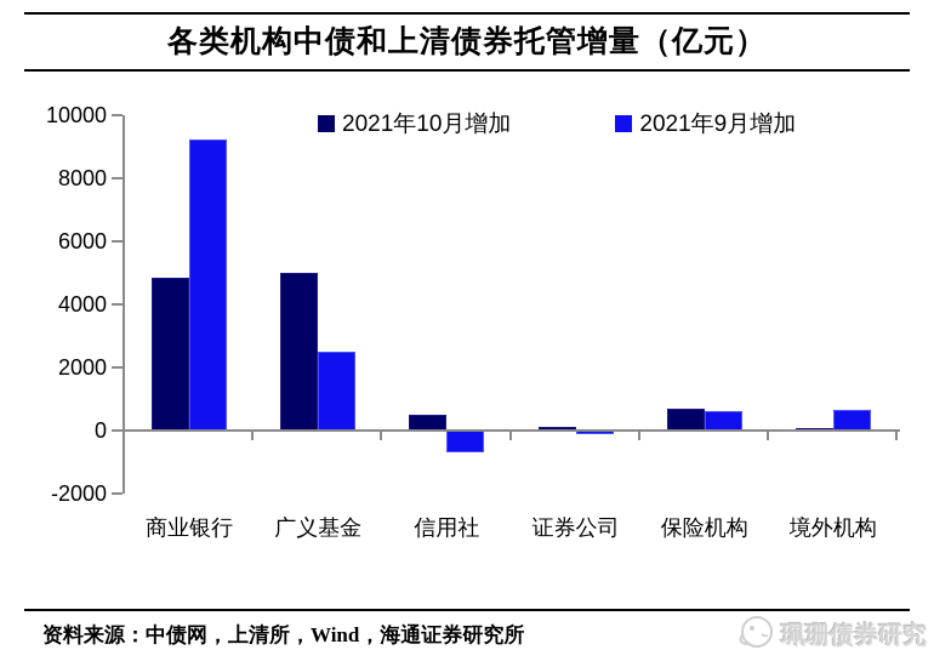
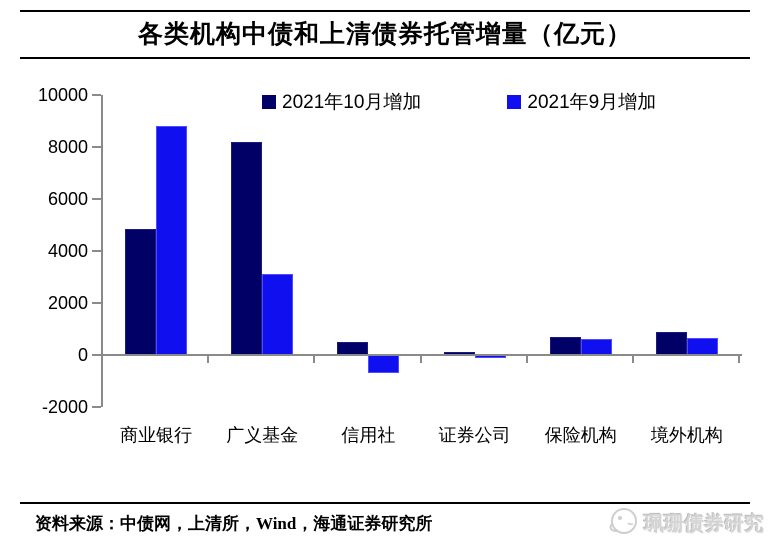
2021年9月增加/商业银行: 9200 -> 8800
2021年10月增加/广义基金: 5000 -> 8200
2021年9月增加/广义基金: 2500 -> 3100
2021年10月增加/境外机构: 100 -> 900
